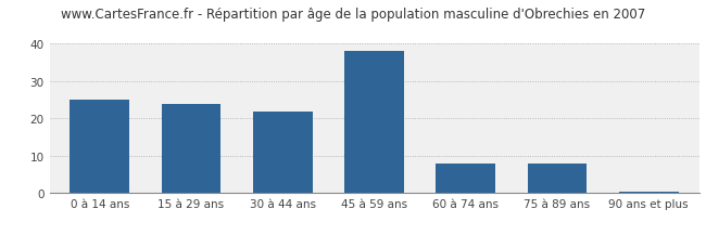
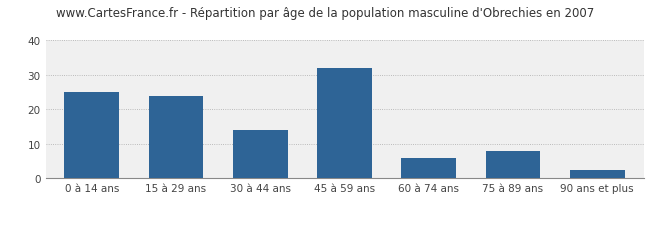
30 à 44 ans: 22.0 -> 14.0
45 à 59 ans: 38.0 -> 32.0
60 à 74 ans: 8.0 -> 6.0
90 ans et plus: 0.5 -> 2.5
